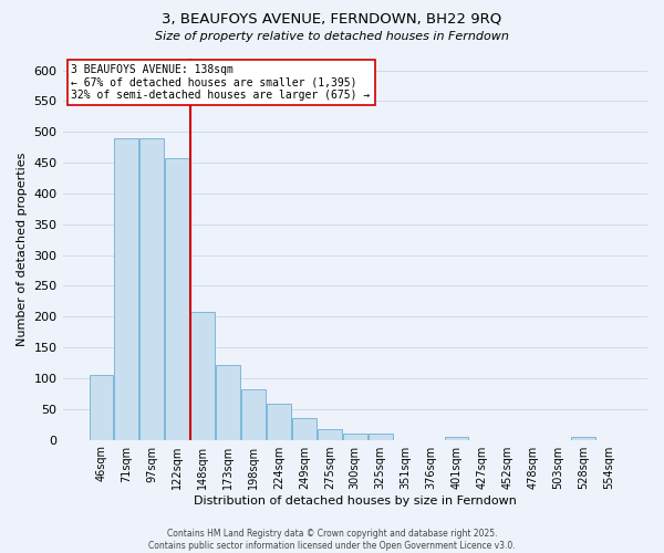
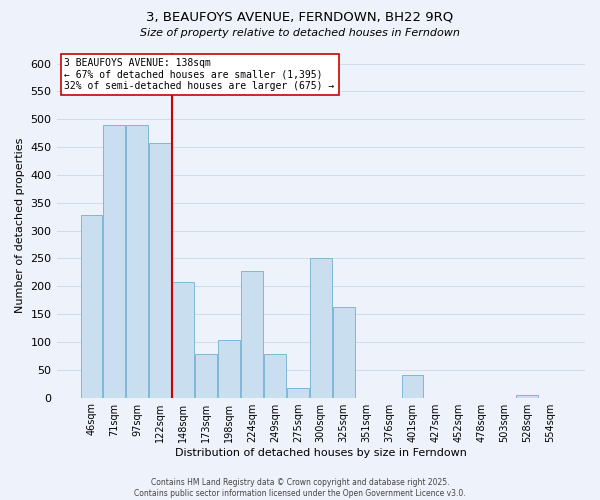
46sqm: 105 -> 328
173sqm: 122 -> 78
198sqm: 82 -> 104
224sqm: 58 -> 228
249sqm: 36 -> 78
300sqm: 10 -> 250
325sqm: 10 -> 162
401sqm: 5 -> 40
